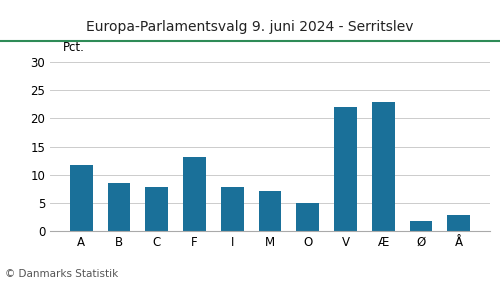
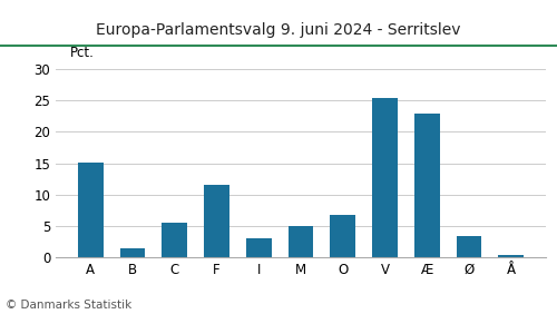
A: 11.8 -> 15.2
B: 8.6 -> 1.4
C: 7.8 -> 5.6
F: 13.2 -> 11.6
I: 7.8 -> 3.0
M: 7.2 -> 5.0
O: 5.0 -> 6.8
V: 22.0 -> 25.4
Ø: 1.8 -> 3.4
Å: 2.8 -> 0.4
